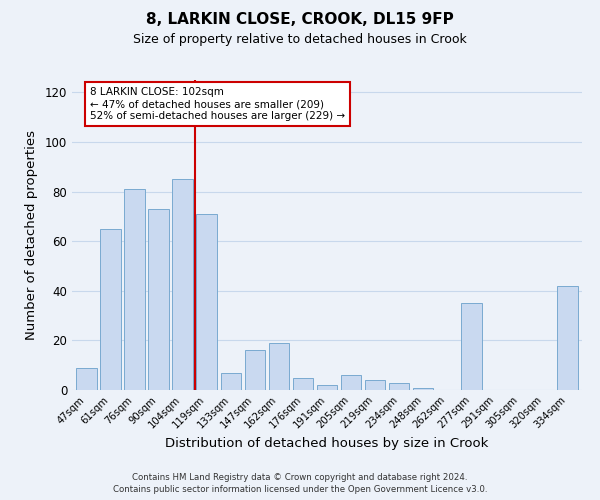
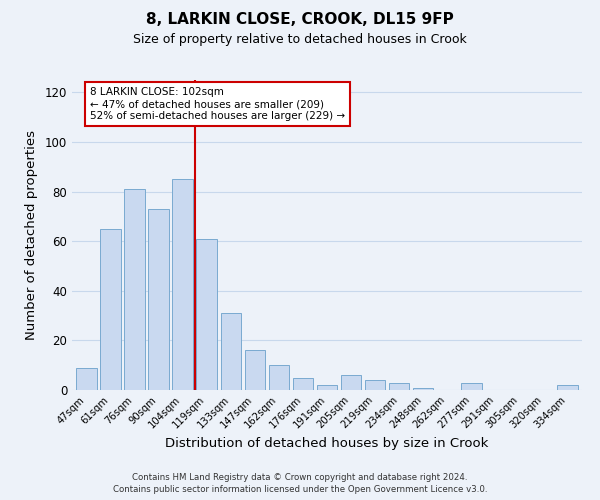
119sqm: 71 -> 61
133sqm: 7 -> 31
162sqm: 19 -> 10
277sqm: 35 -> 3
334sqm: 42 -> 2
